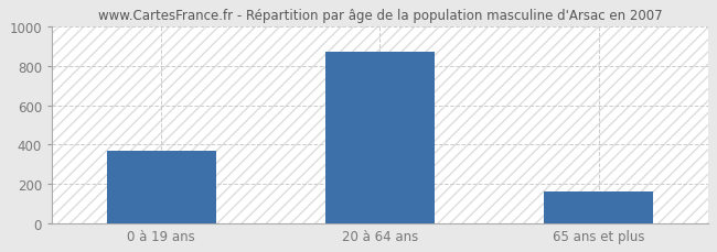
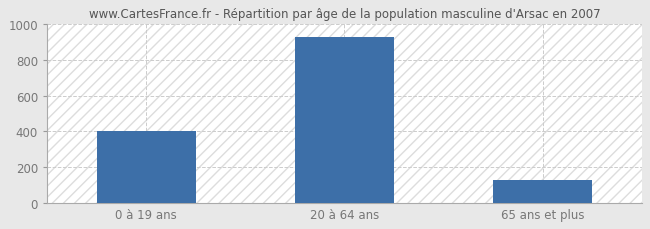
0 à 19 ans: 370 -> 400
20 à 64 ans: 870 -> 930
65 ans et plus: 160 -> 130
